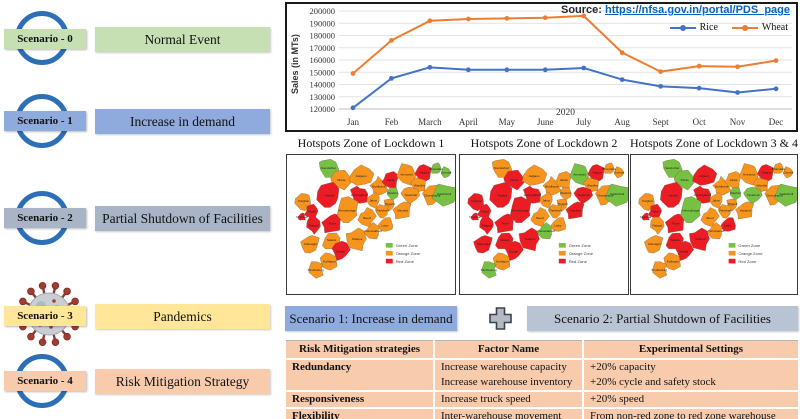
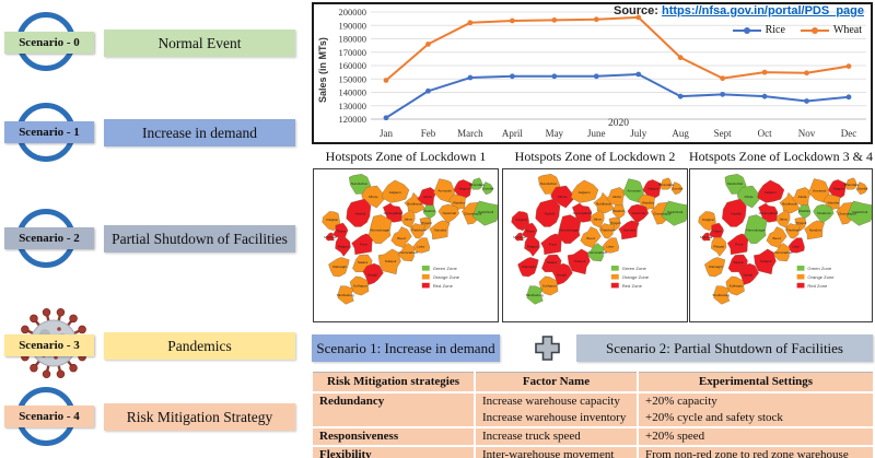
Rice/Feb: 145000 -> 141000
Rice/March: 154000 -> 151000
Rice/Aug: 144000 -> 137000
